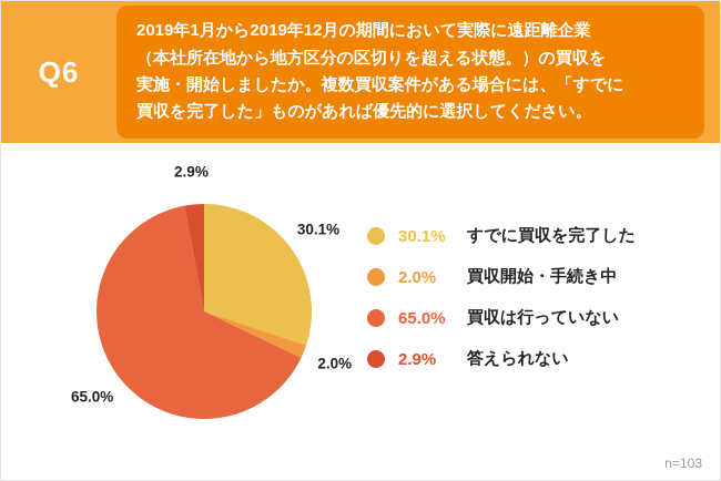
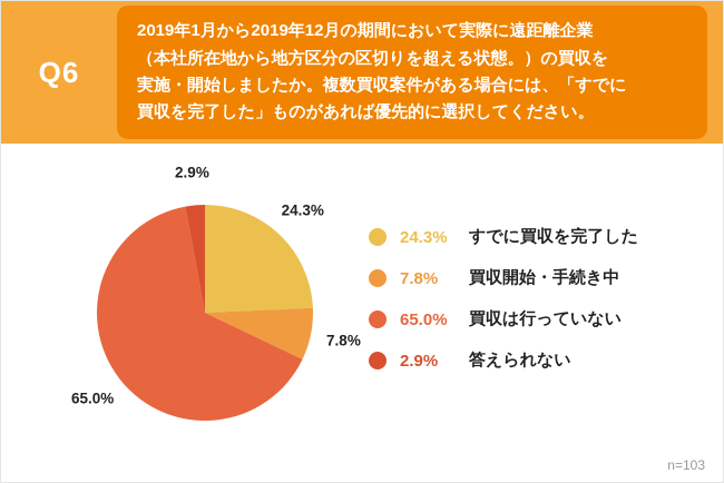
すでに買収を完了した: 30.1% -> 24.3%
買収開始・手続き中: 2.0% -> 7.8%
